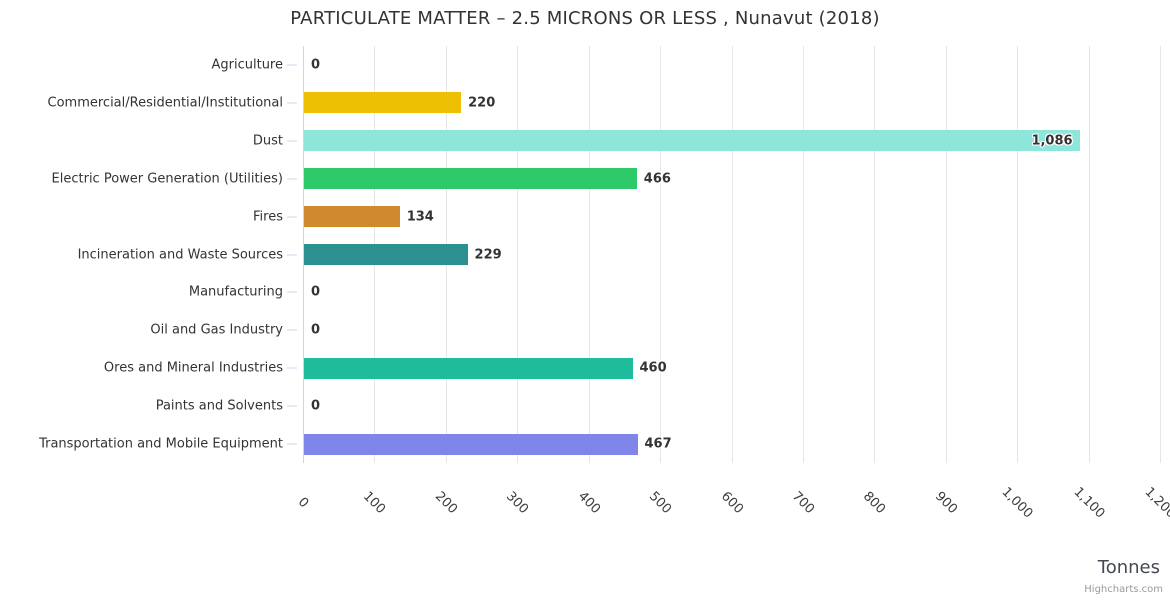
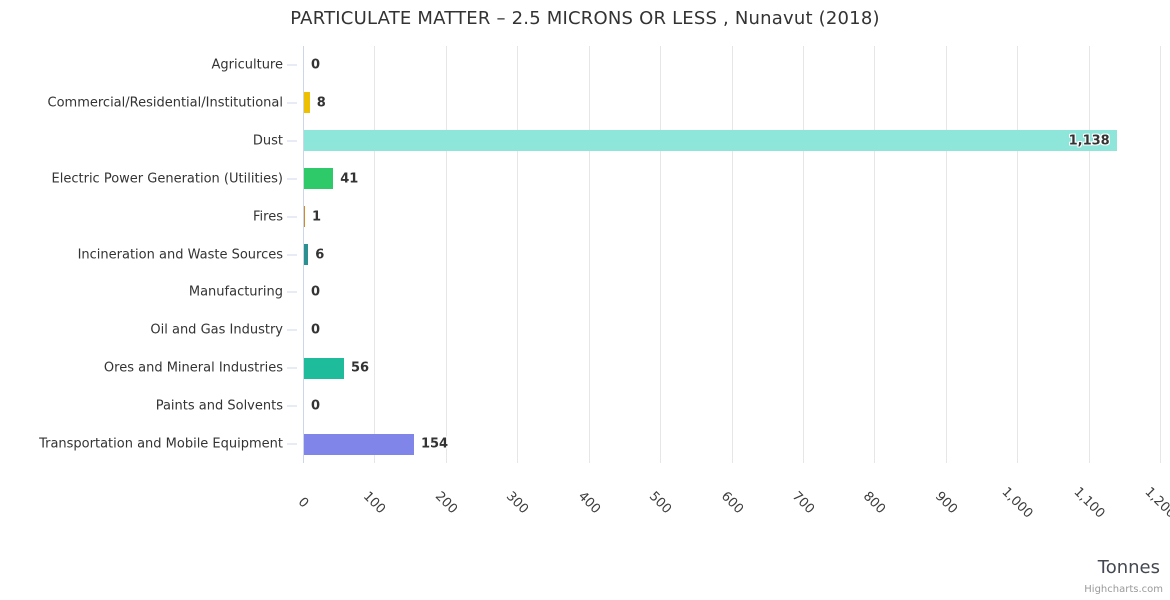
Commercial/Residential/Institutional: 220 -> 8
Dust: 1,086 -> 1,138
Electric Power Generation (Utilities): 466 -> 41
Fires: 134 -> 1
Incineration and Waste Sources: 229 -> 6
Ores and Mineral Industries: 460 -> 56
Transportation and Mobile Equipment: 467 -> 154
